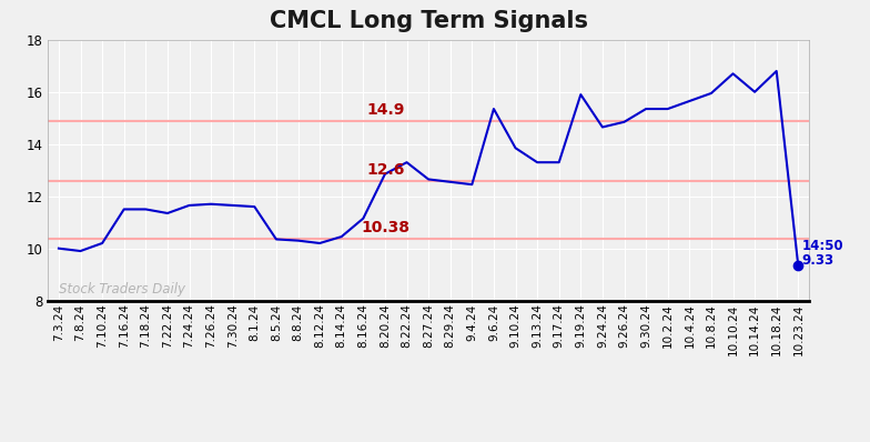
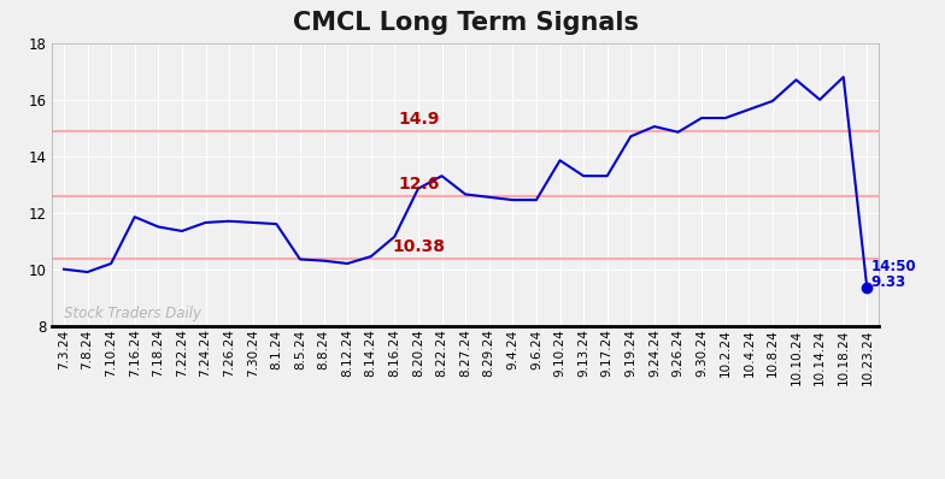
7.16.24: 11.50 -> 11.85
9.6.24: 15.35 -> 12.45
9.19.24: 15.90 -> 14.70
9.24.24: 14.65 -> 15.05
